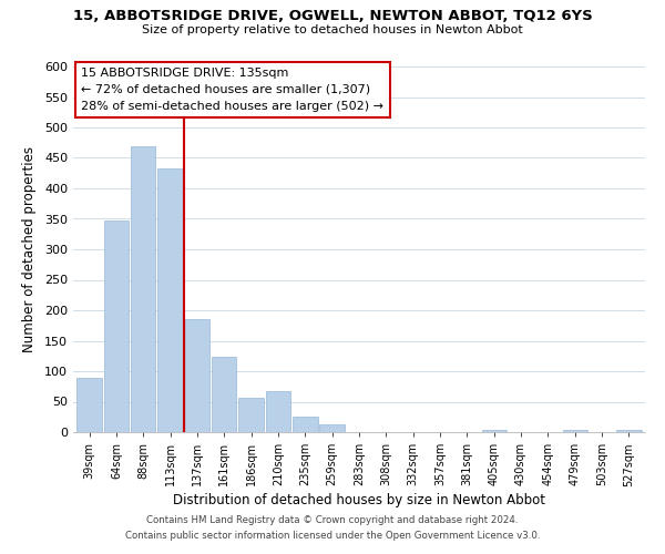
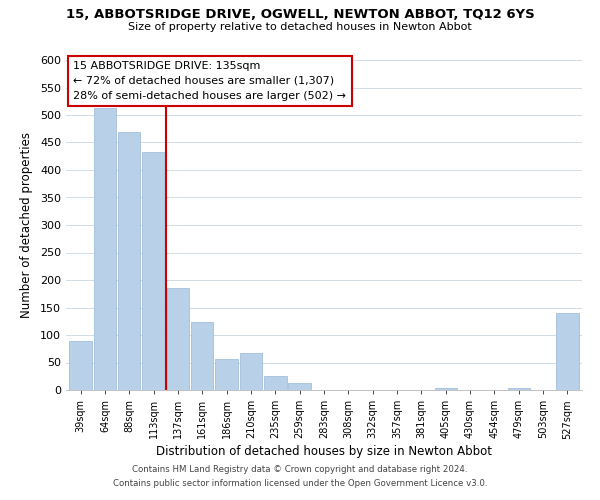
64sqm: 348 -> 512
527sqm: 3 -> 140
